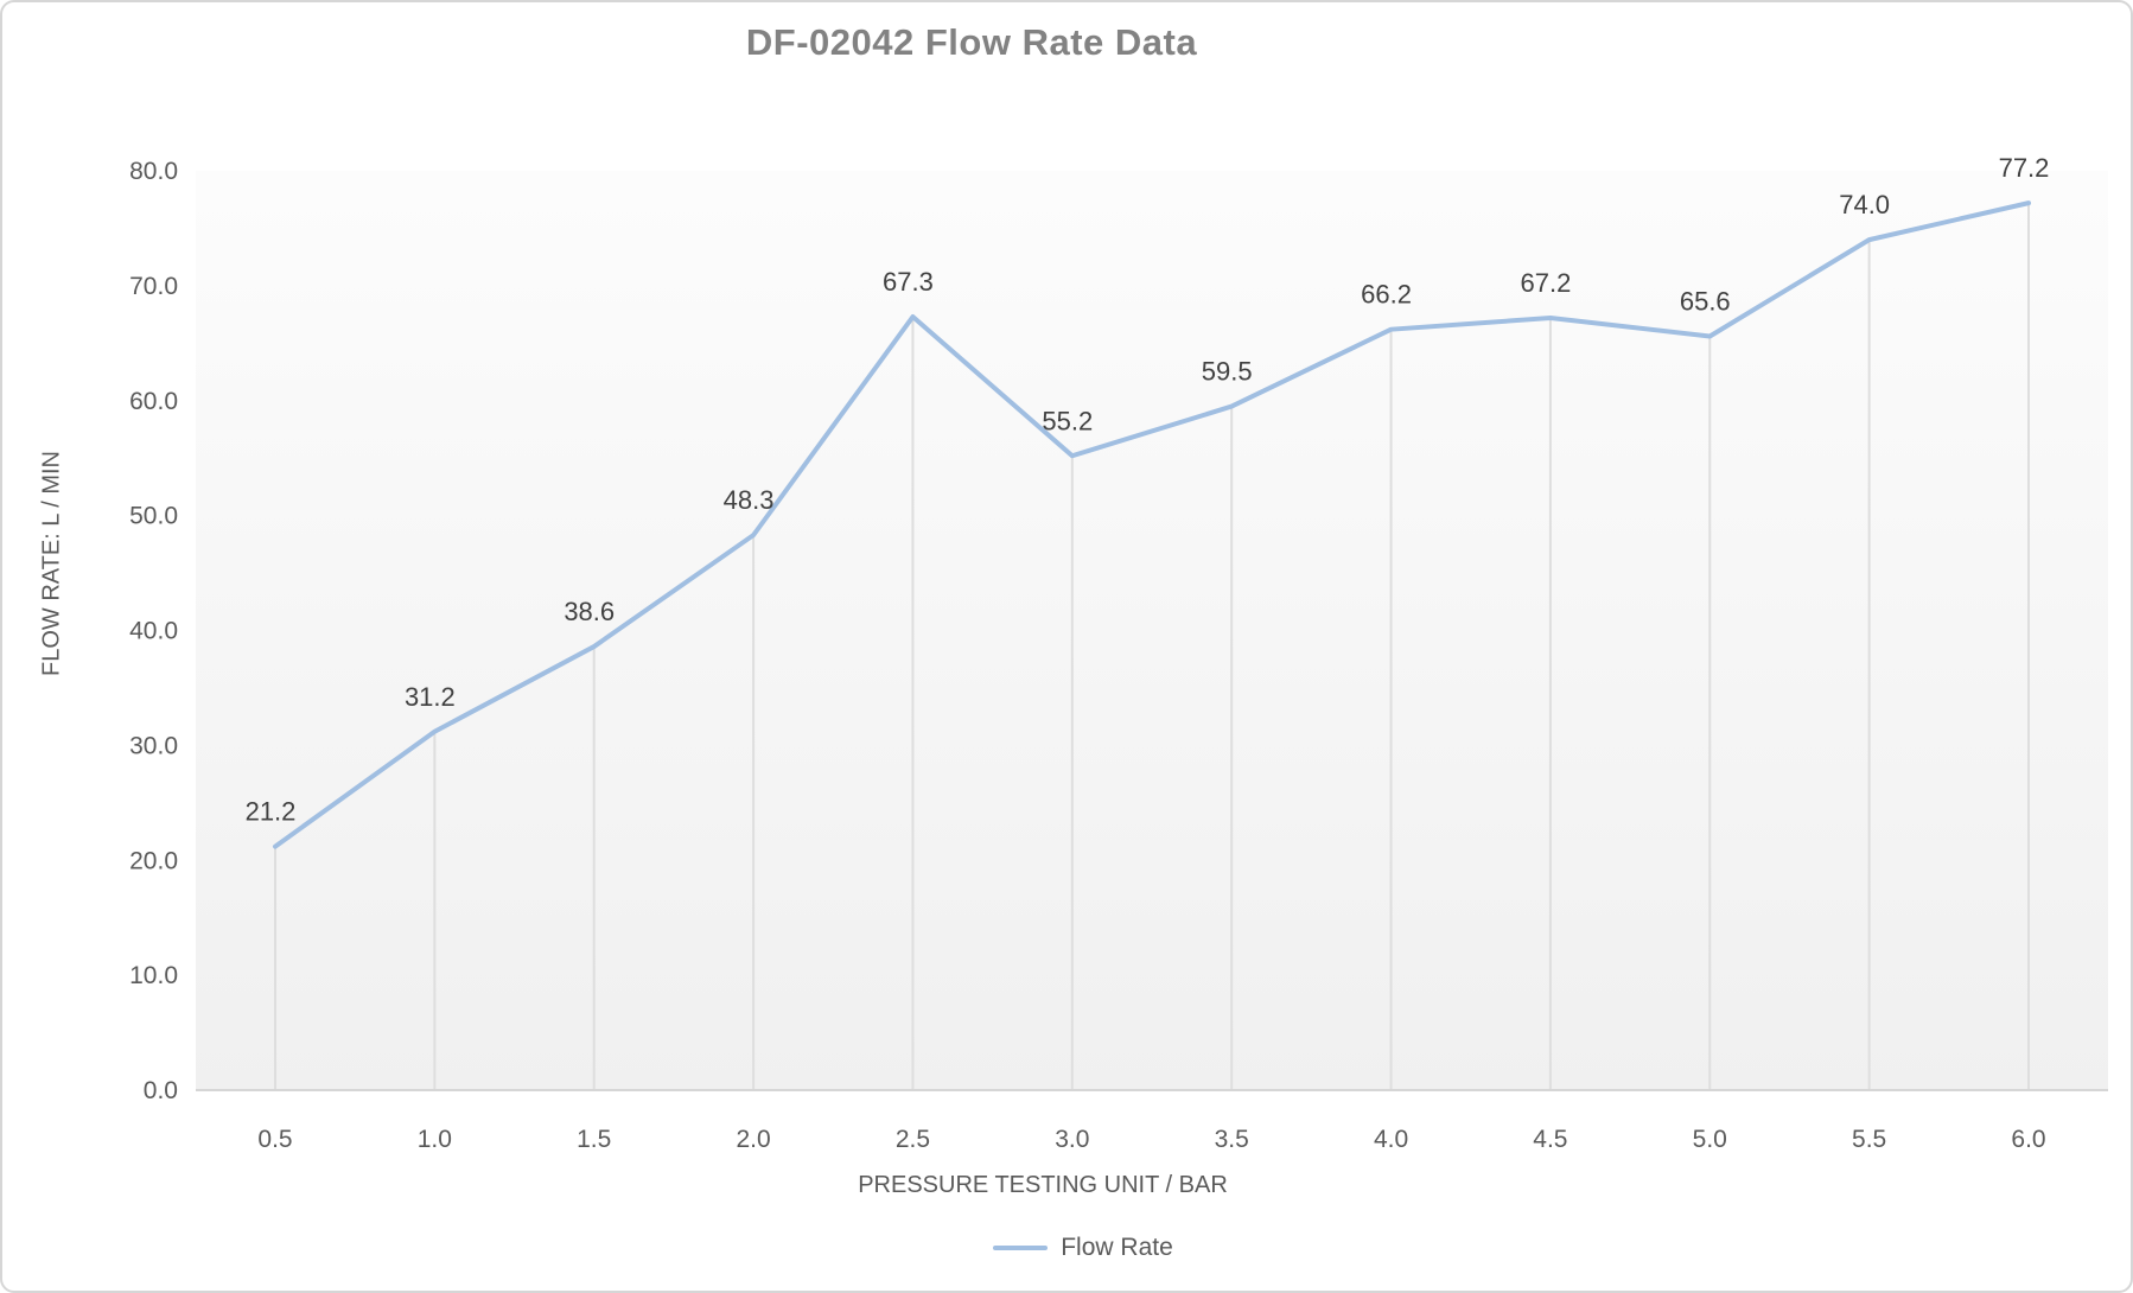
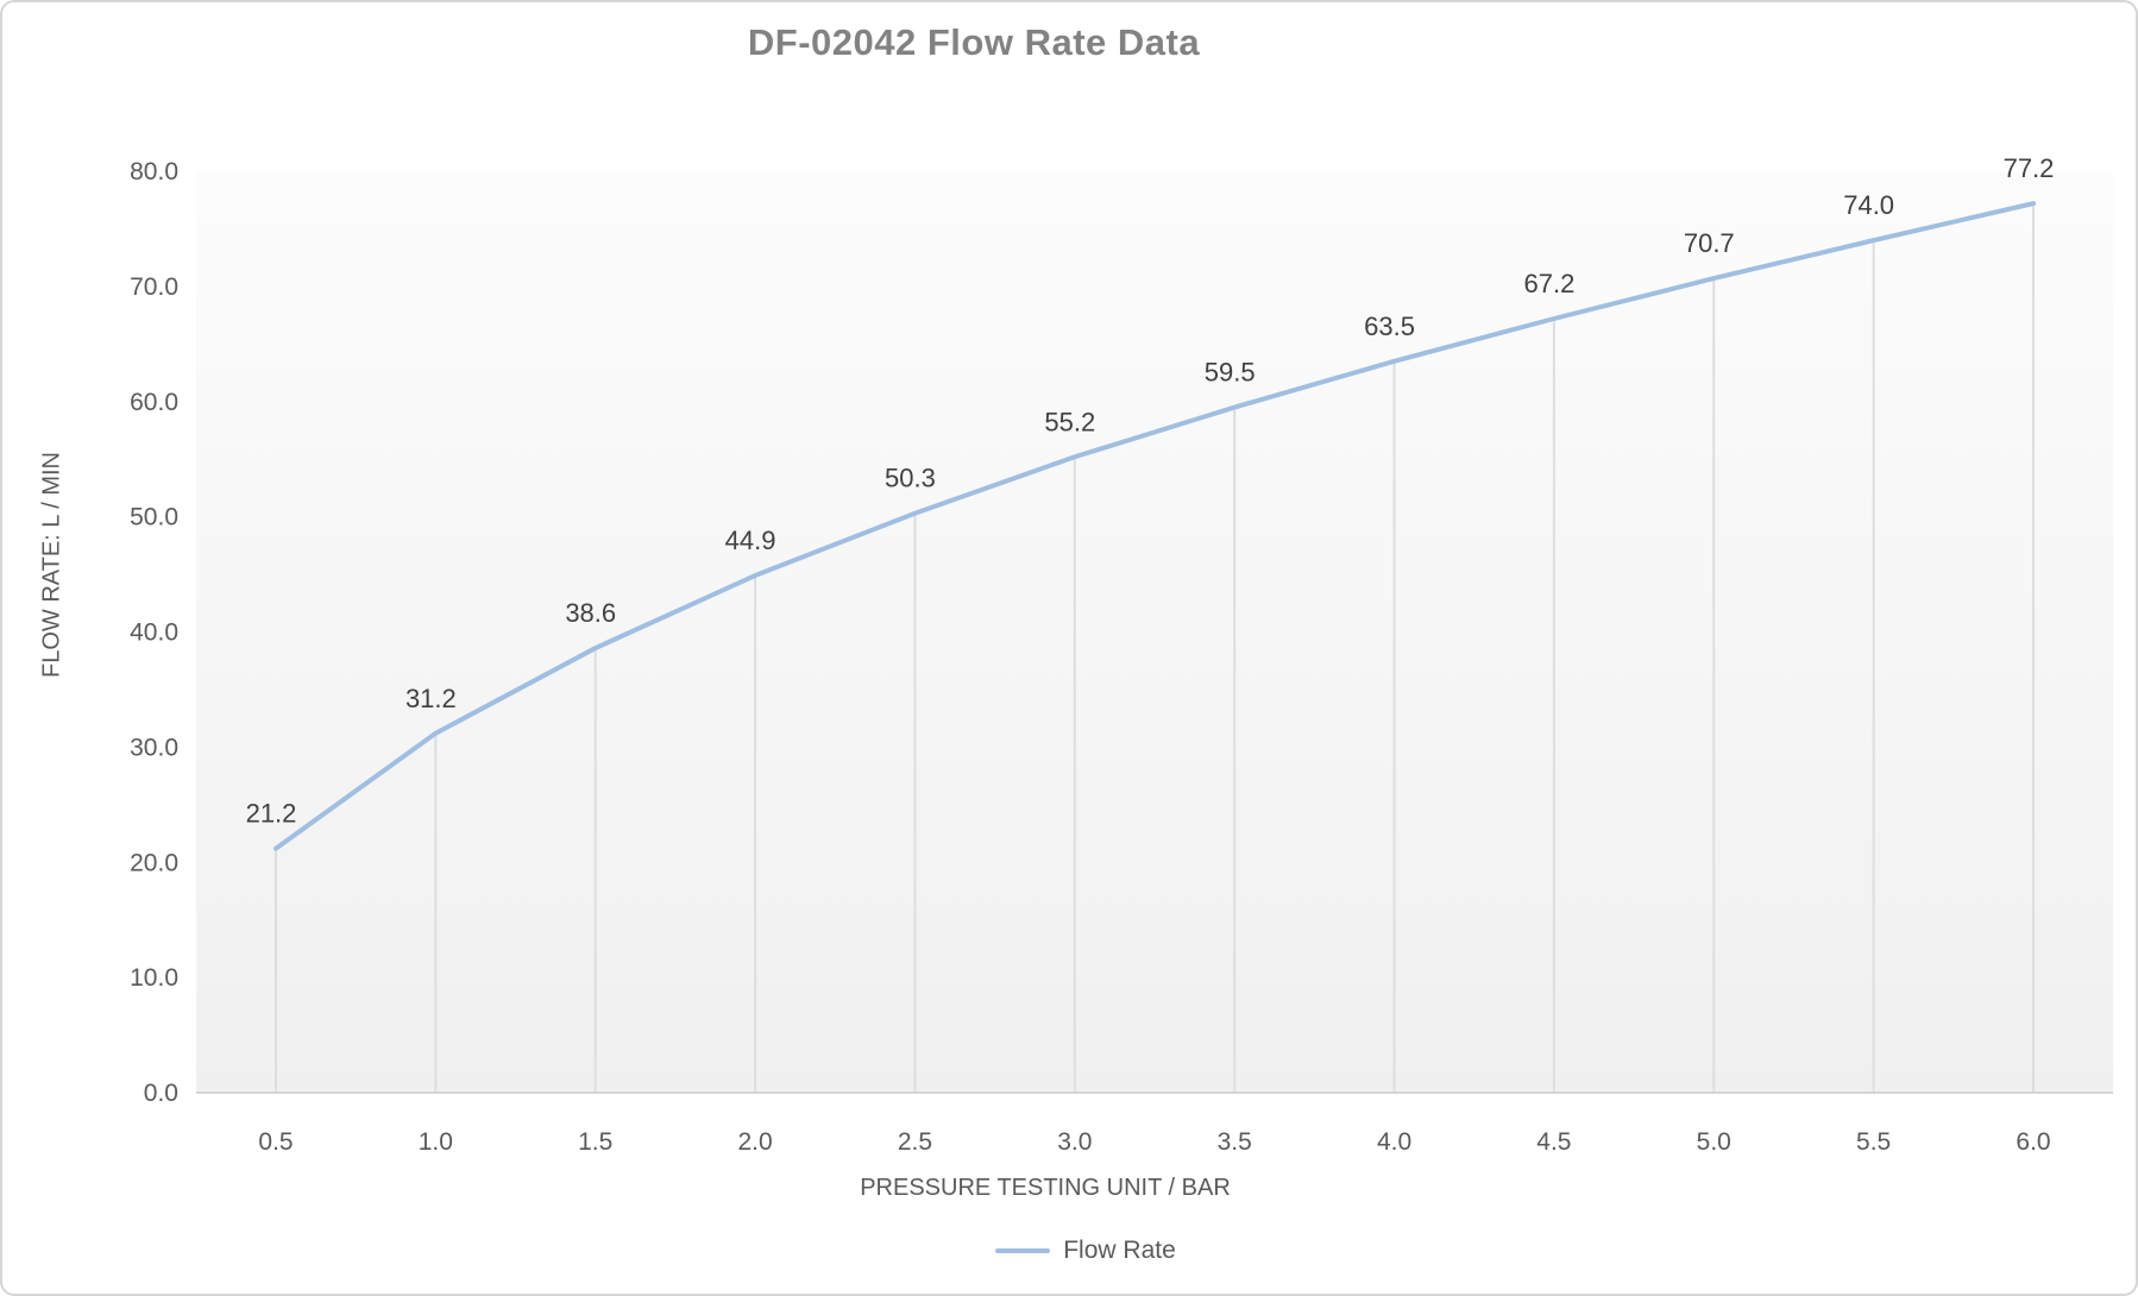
2.0: 48.3 -> 44.9
2.5: 67.3 -> 50.3
4.0: 66.2 -> 63.5
5.0: 65.6 -> 70.7
